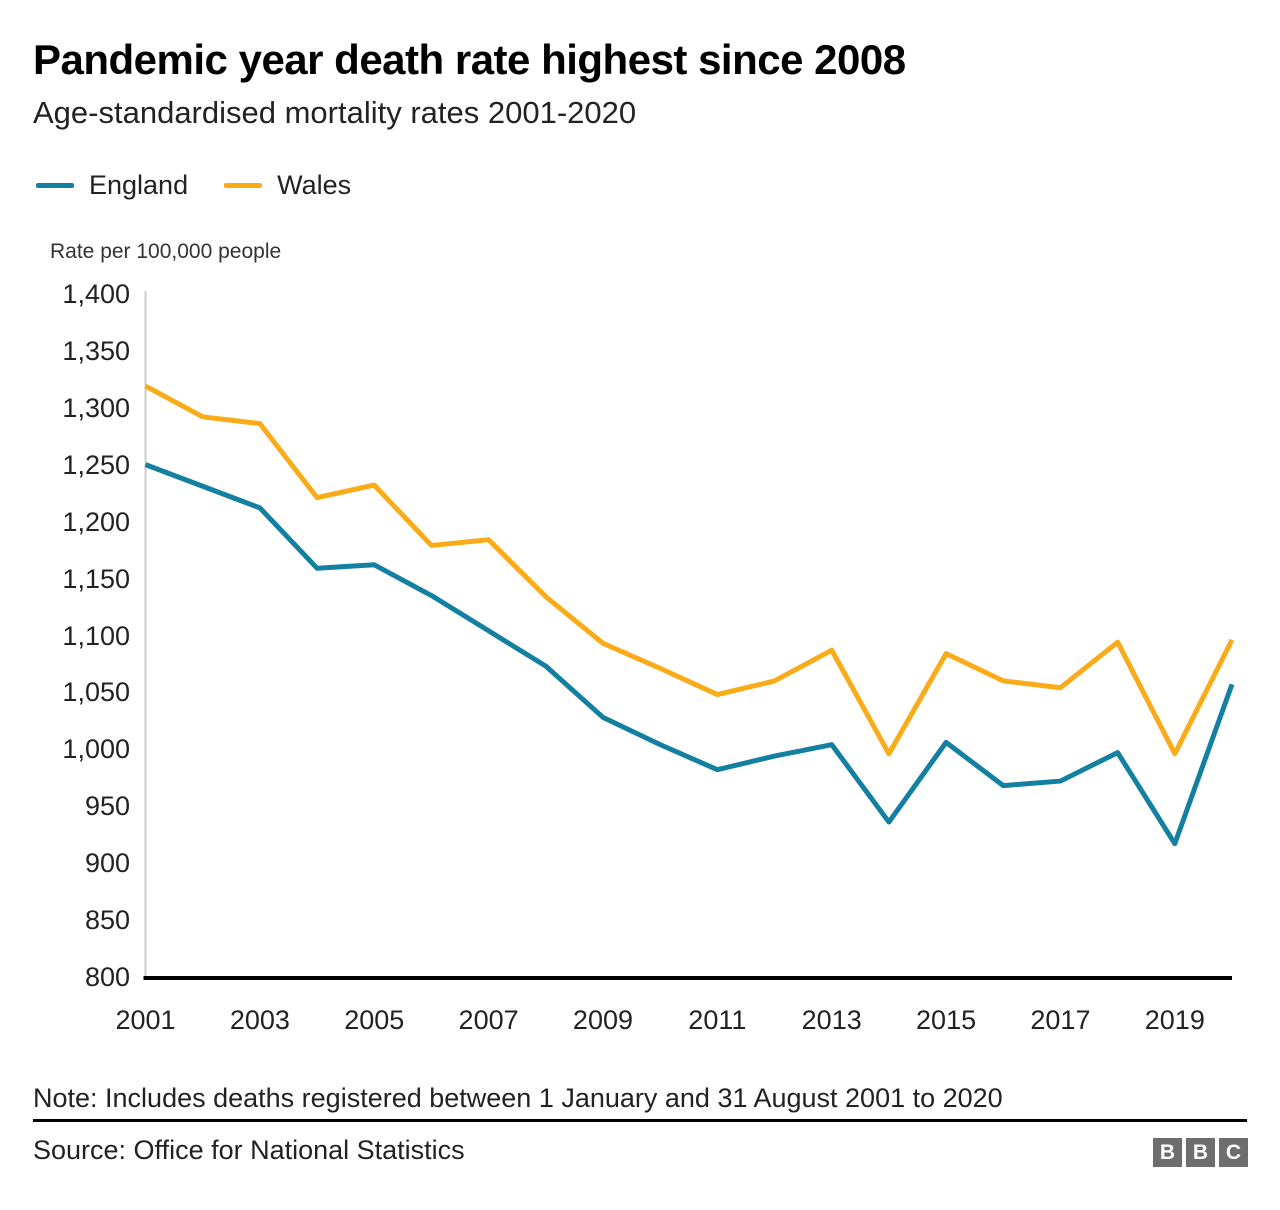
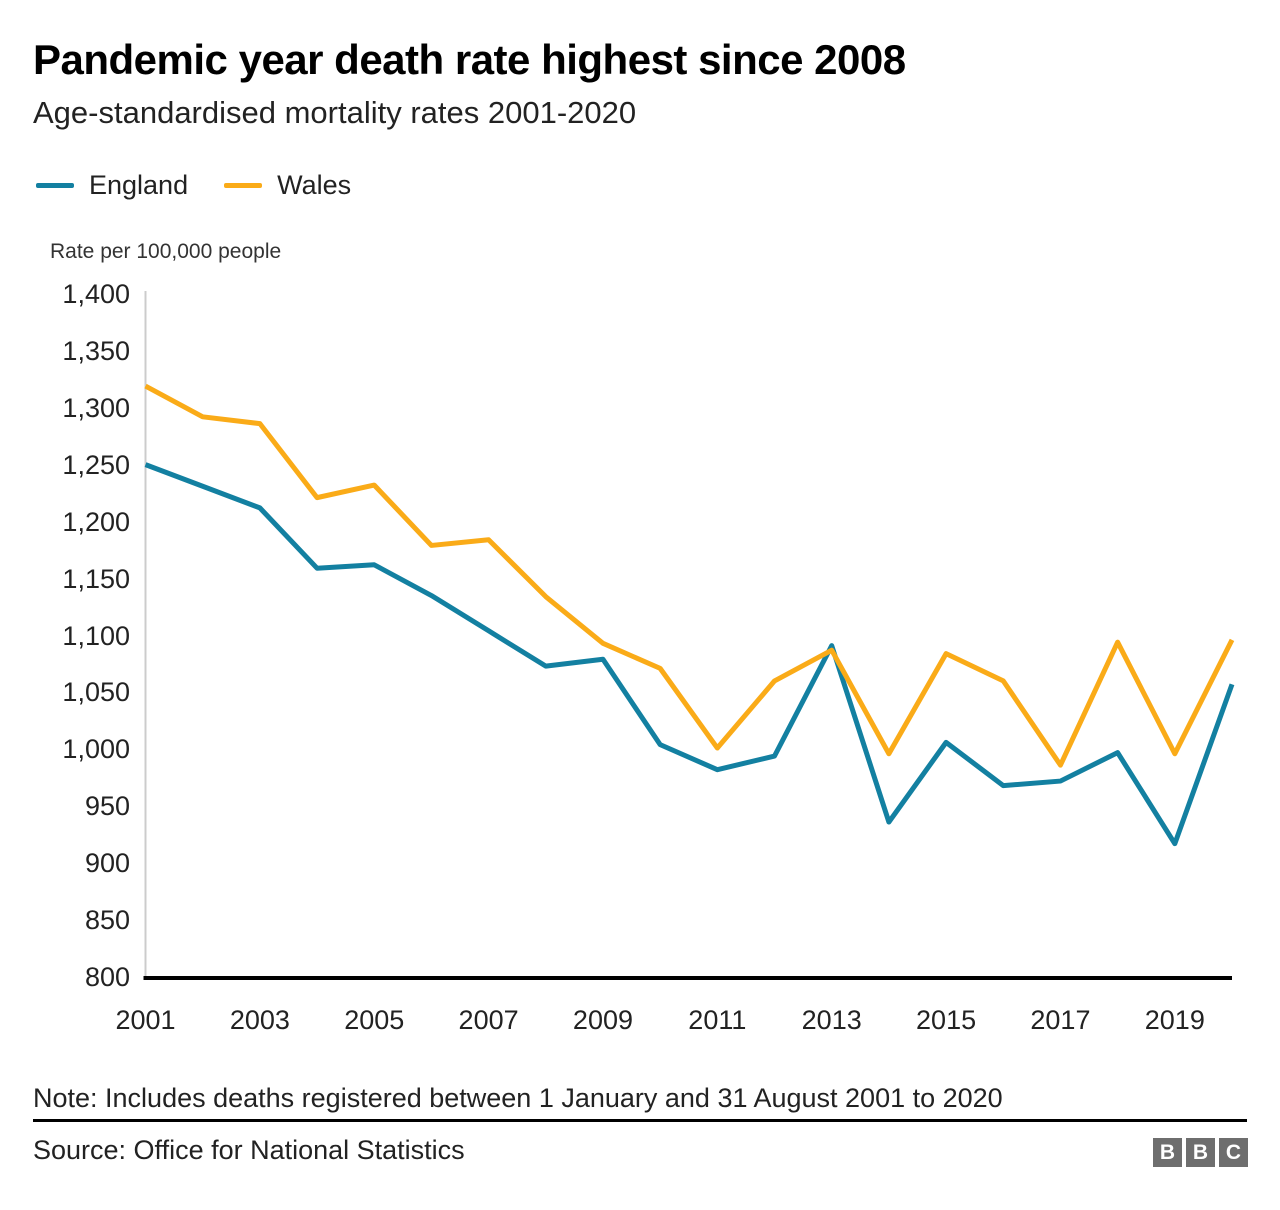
England/2009: 1029 -> 1080
Wales/2011: 1049 -> 1002
England/2013: 1005 -> 1092
Wales/2017: 1055 -> 987
